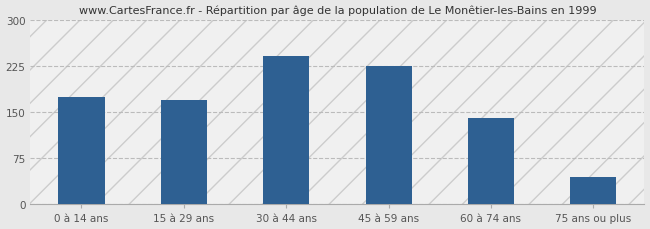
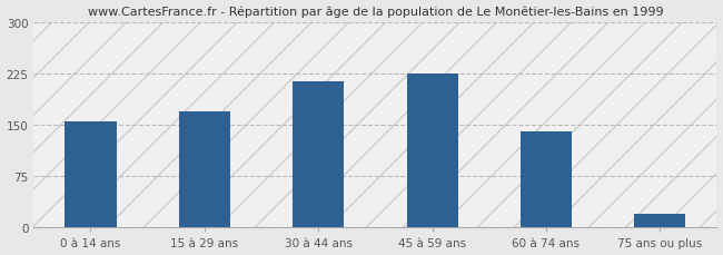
0 à 14 ans: 175 -> 156
30 à 44 ans: 242 -> 214
75 ans ou plus: 45 -> 20
